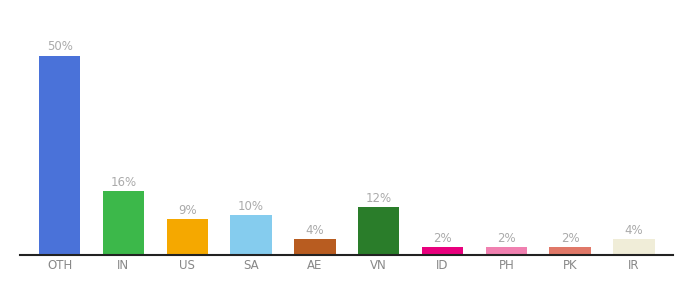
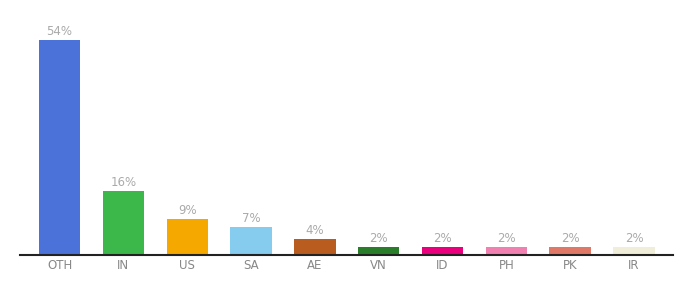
OTH: 50% -> 54%
SA: 10% -> 7%
VN: 12% -> 2%
IR: 4% -> 2%
